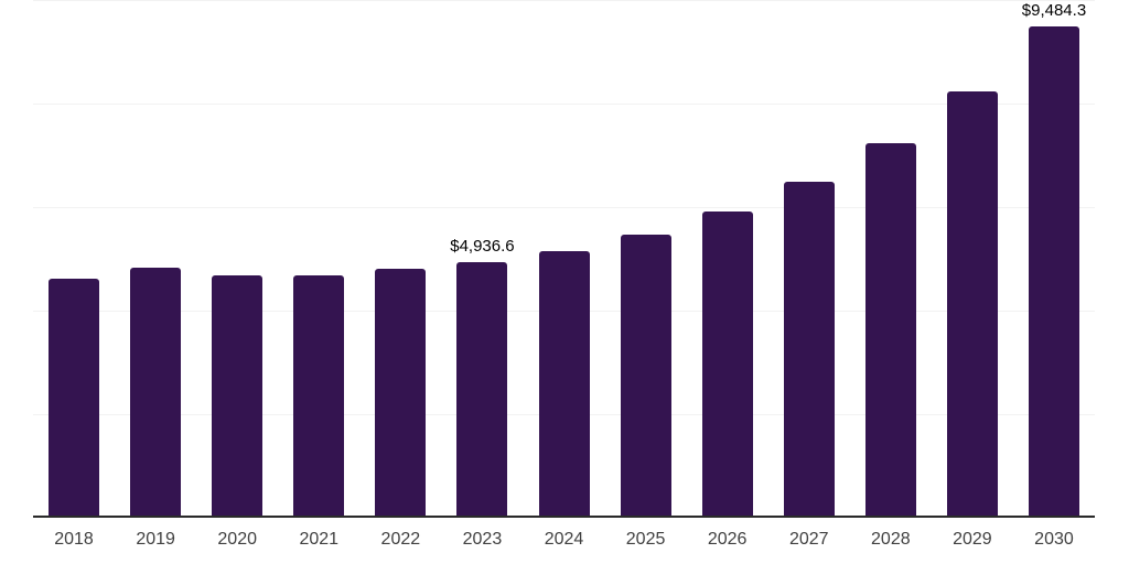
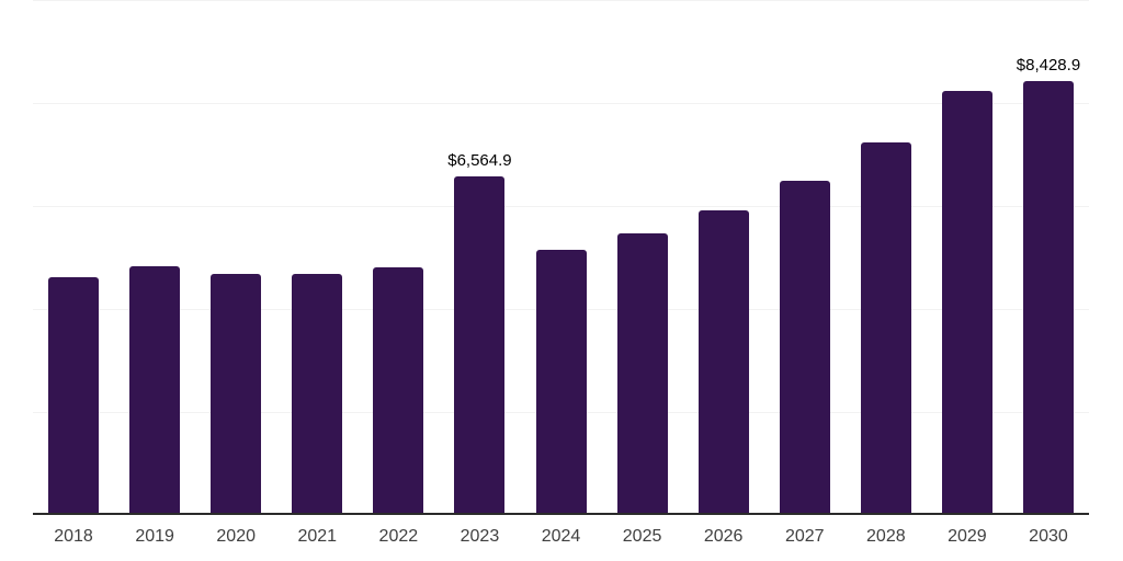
2023: $4,936.6 -> $6,564.9
2030: $9,484.3 -> $8,428.9
